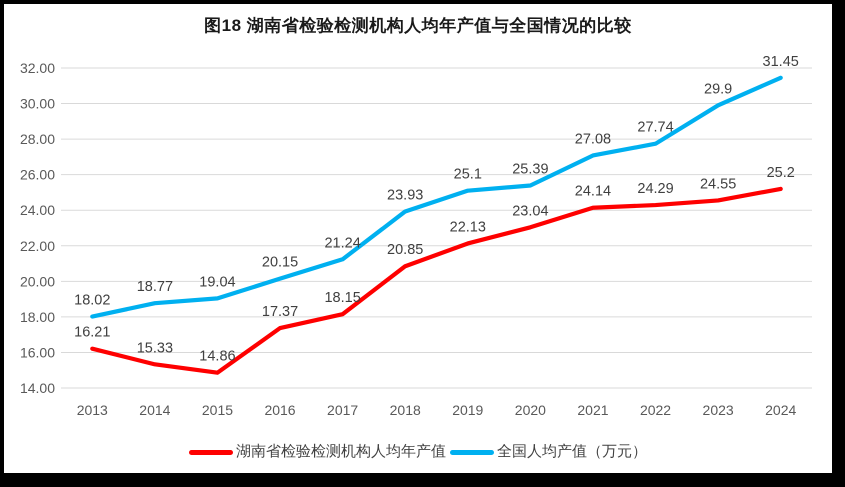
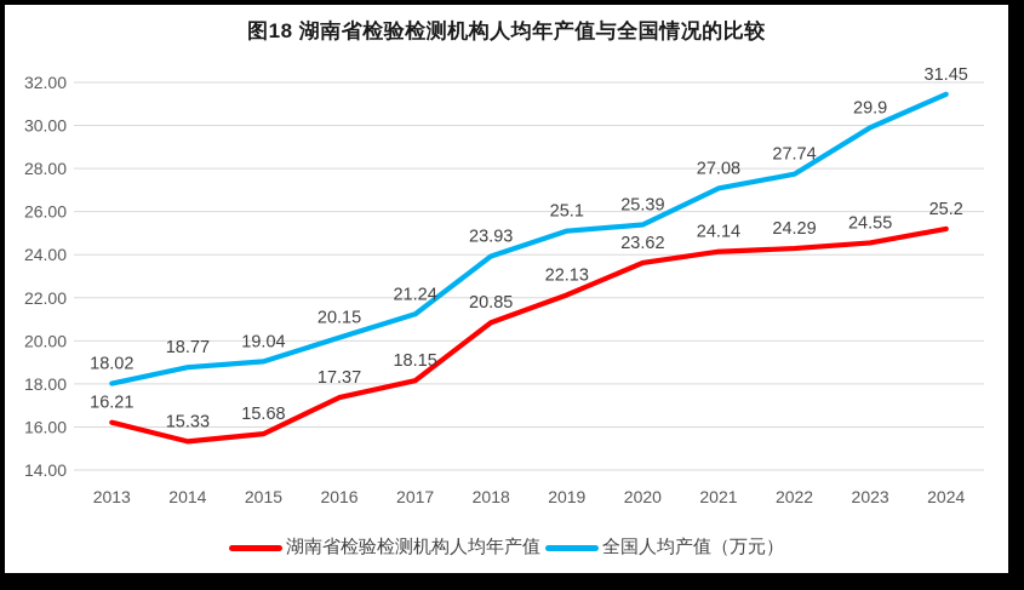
湖南省检验检测机构人均年产值/2015: 14.86 -> 15.68
湖南省检验检测机构人均年产值/2020: 23.04 -> 23.62
